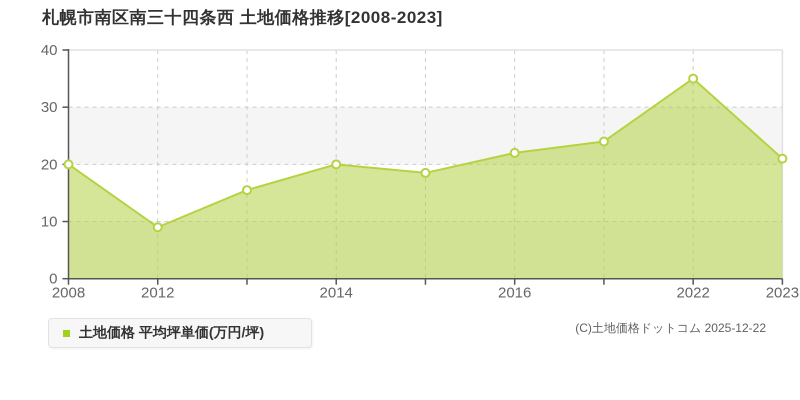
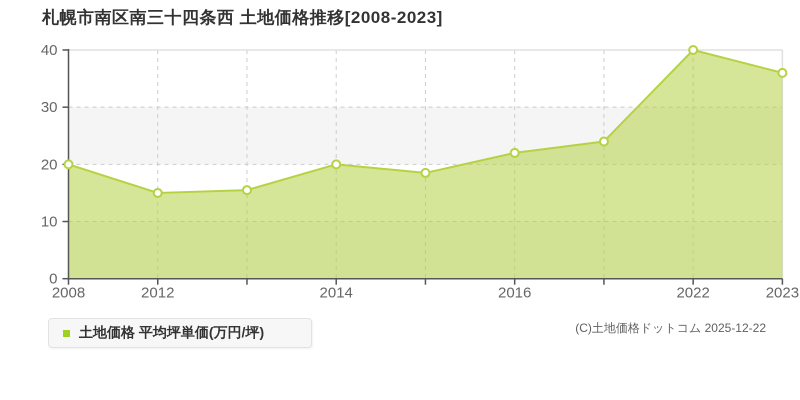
2012: 9 -> 15
2022: 35 -> 40
2023: 21 -> 36
